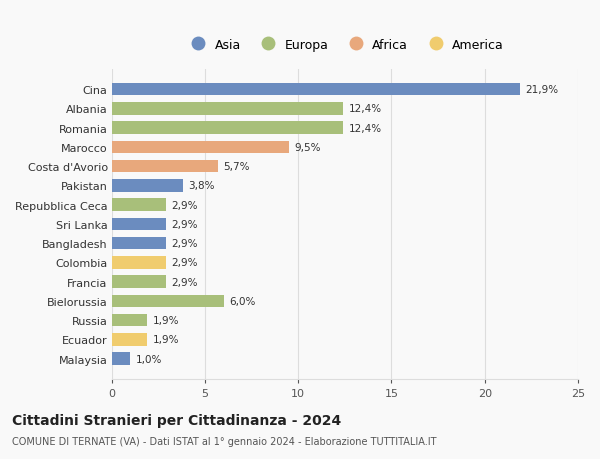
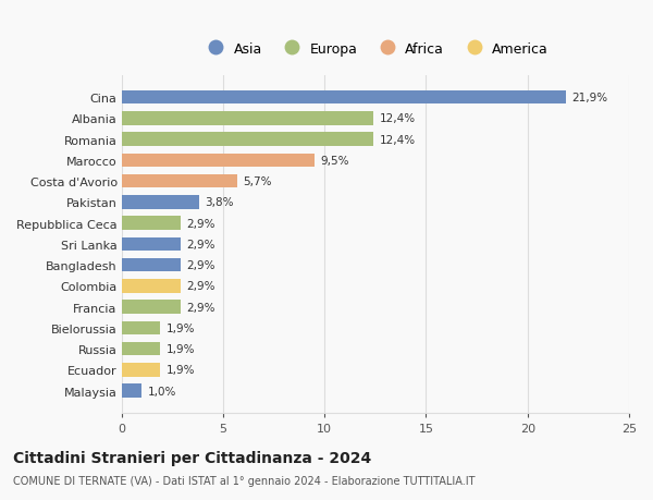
Bielorussia: 6,0% -> 1,9%
